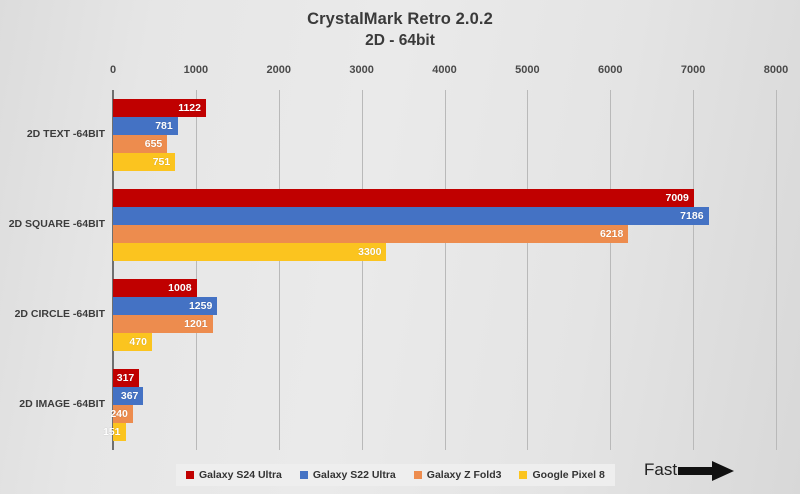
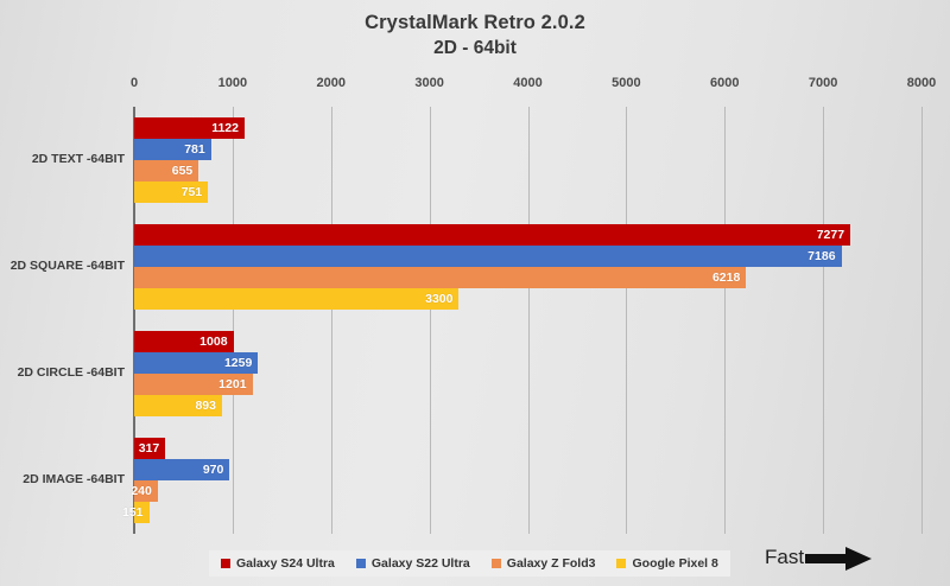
Galaxy S24 Ultra/2D SQUARE -64BIT: 7009 -> 7277
Google Pixel 8/2D CIRCLE -64BIT: 470 -> 893
Galaxy S22 Ultra/2D IMAGE -64BIT: 367 -> 970
